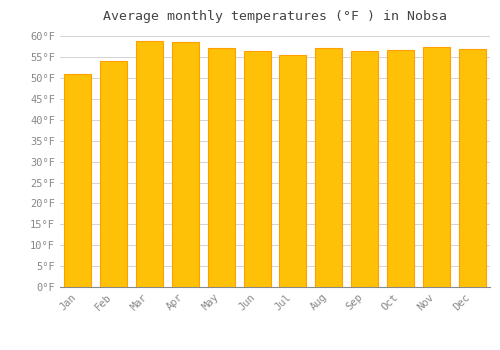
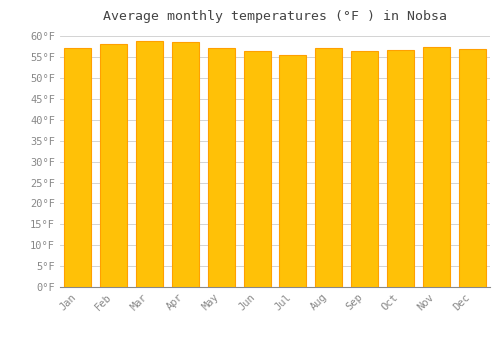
Jan: 51.0°F -> 57.2°F
Feb: 54.0°F -> 58.1°F
